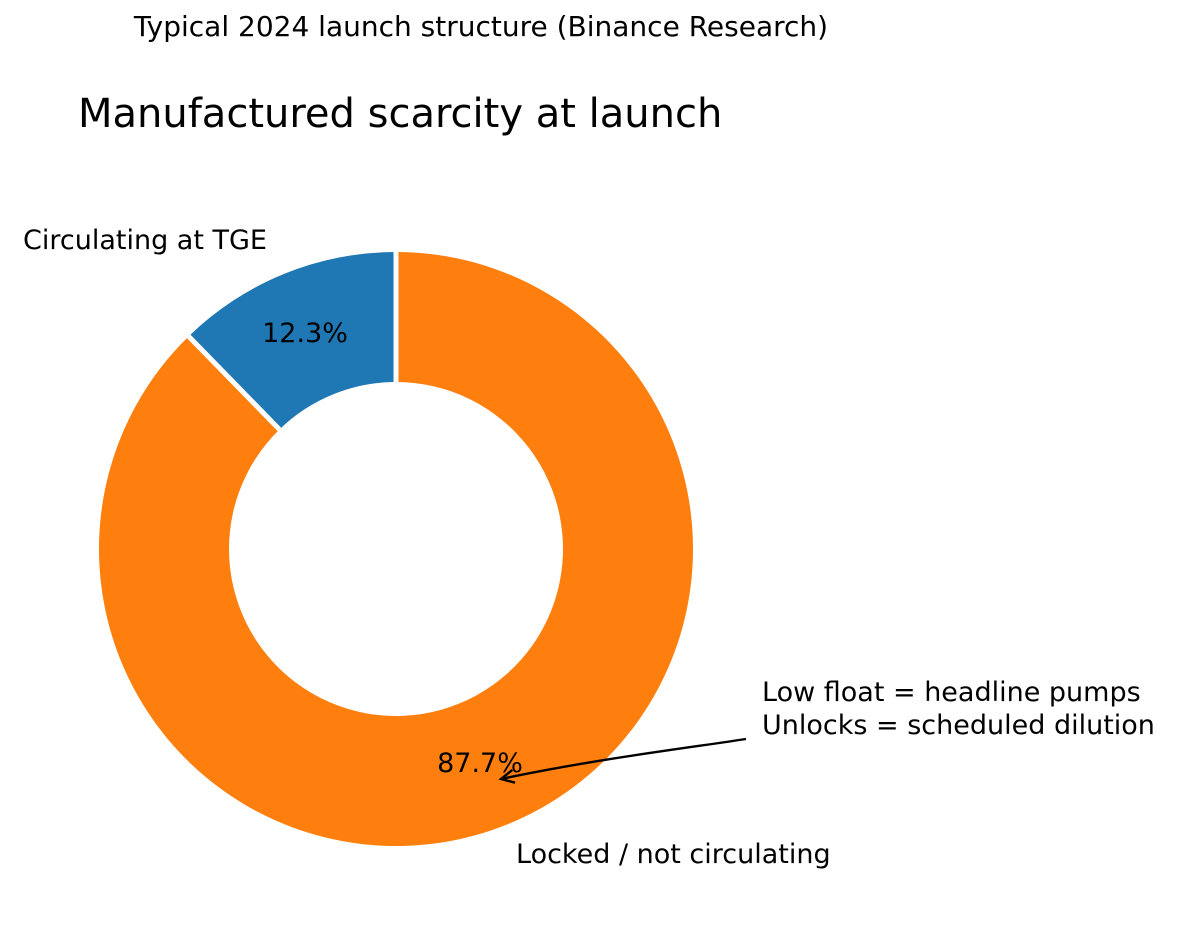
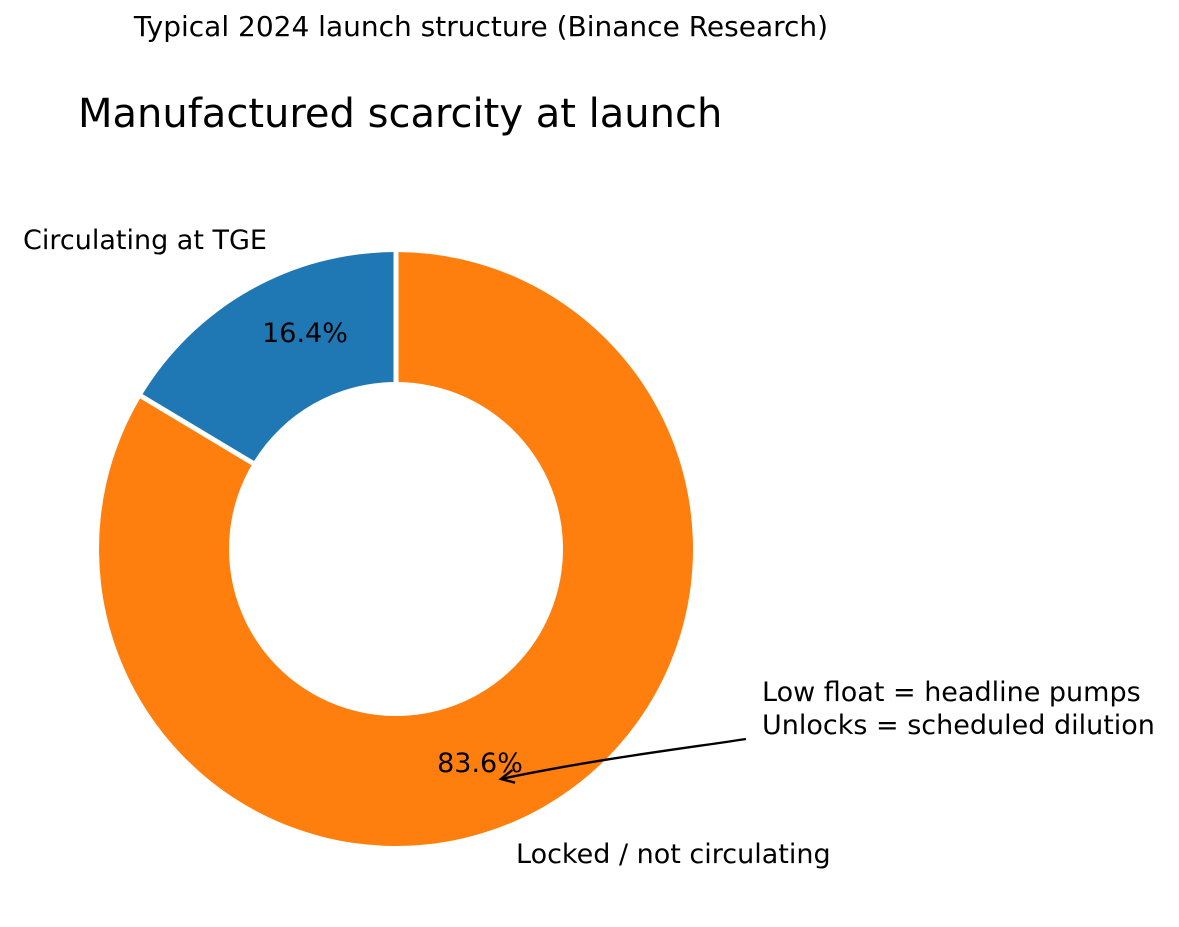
Circulating at TGE: 12.3% -> 16.4%
Locked / not circulating: 87.7% -> 83.6%
